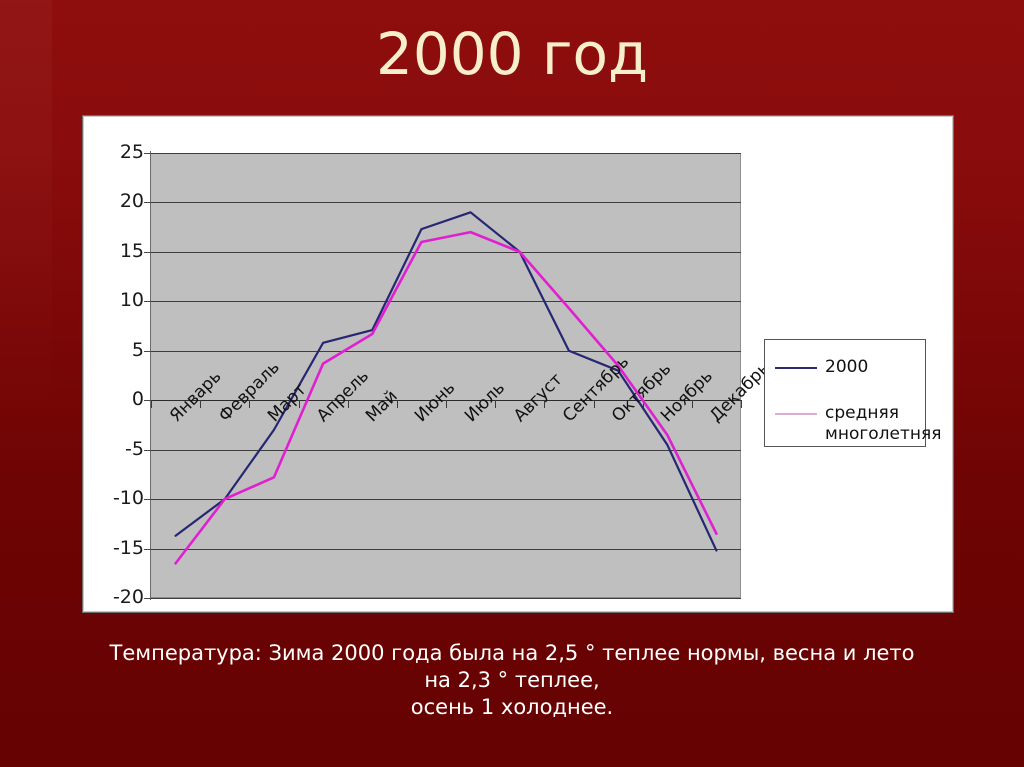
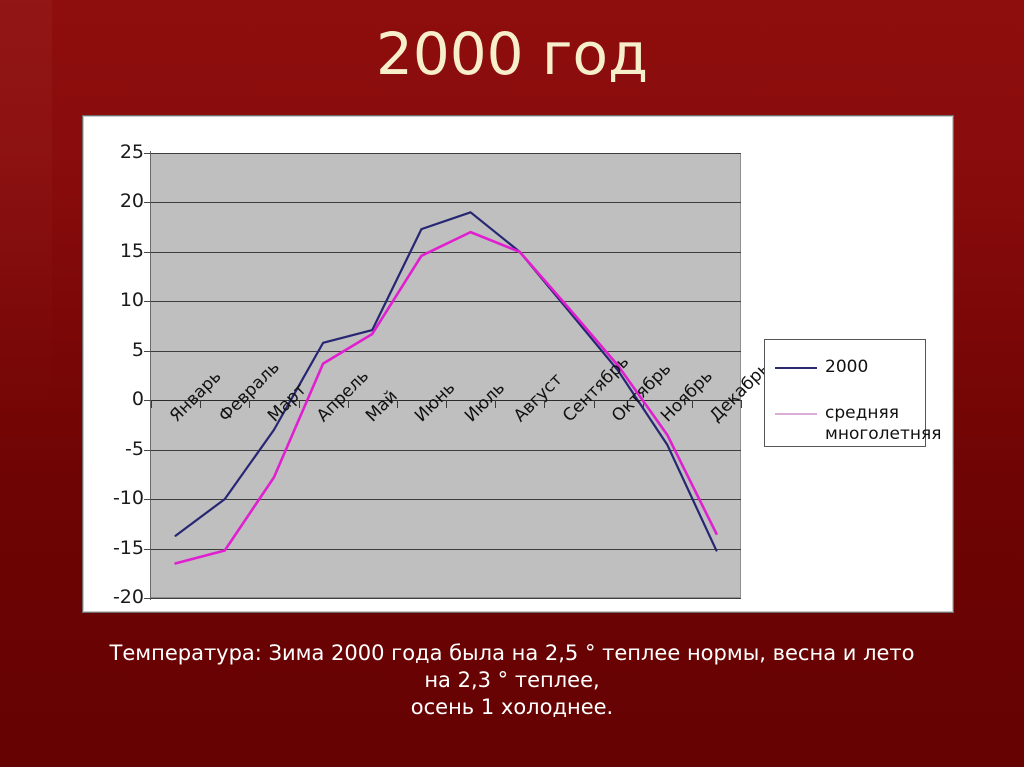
средняя многолетняя/Февраль: -10 -> -15
средняя многолетняя/Июнь: 16 -> 15
2000/Сентябрь: 5 -> 9
